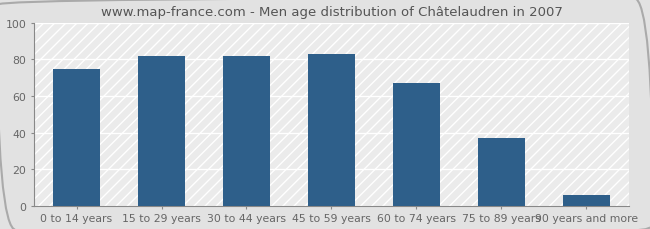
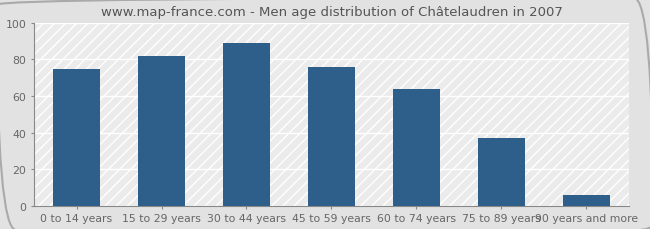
30 to 44 years: 82 -> 89
45 to 59 years: 83 -> 76
60 to 74 years: 67 -> 64
